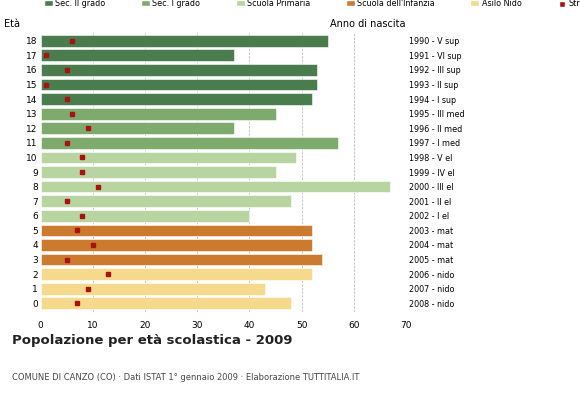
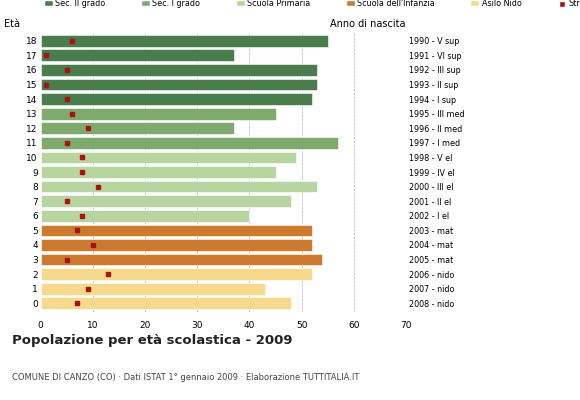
8: 67 -> 53
